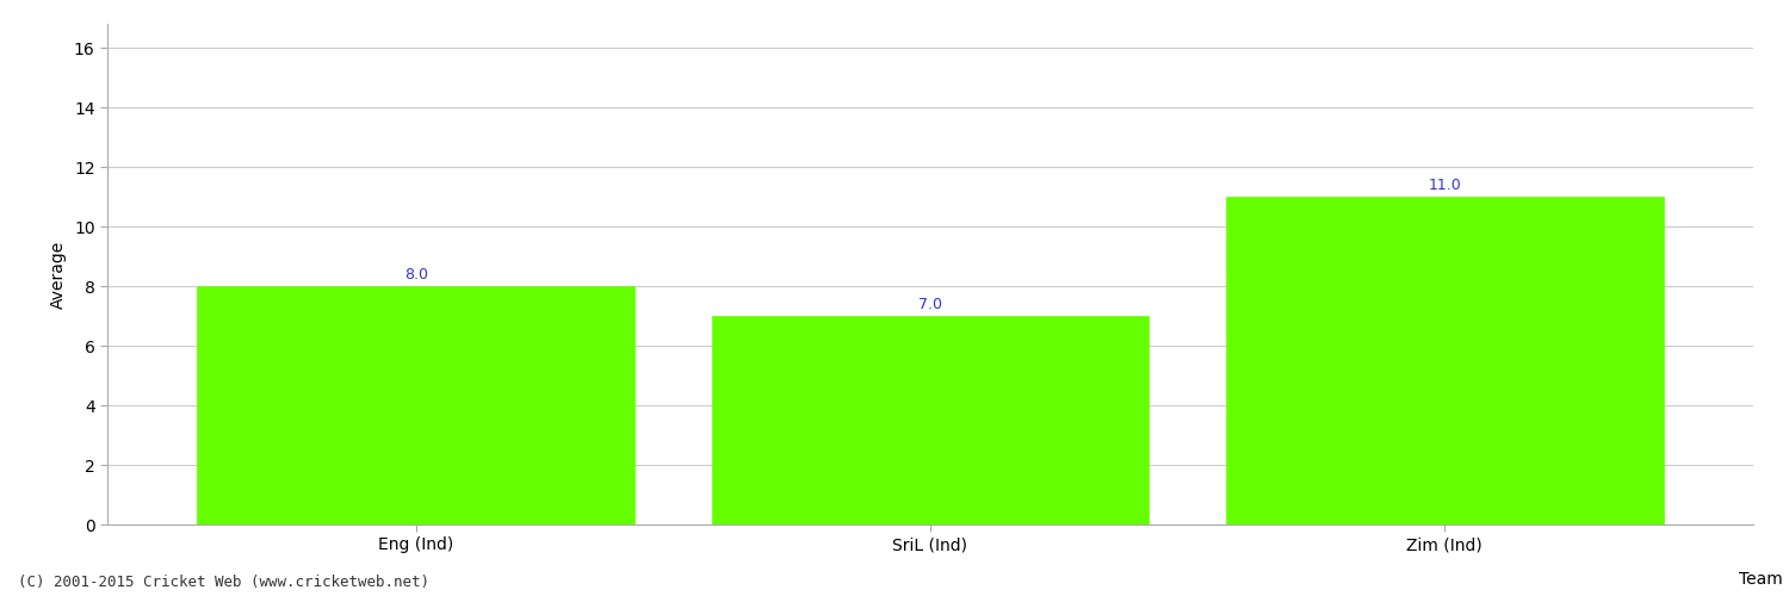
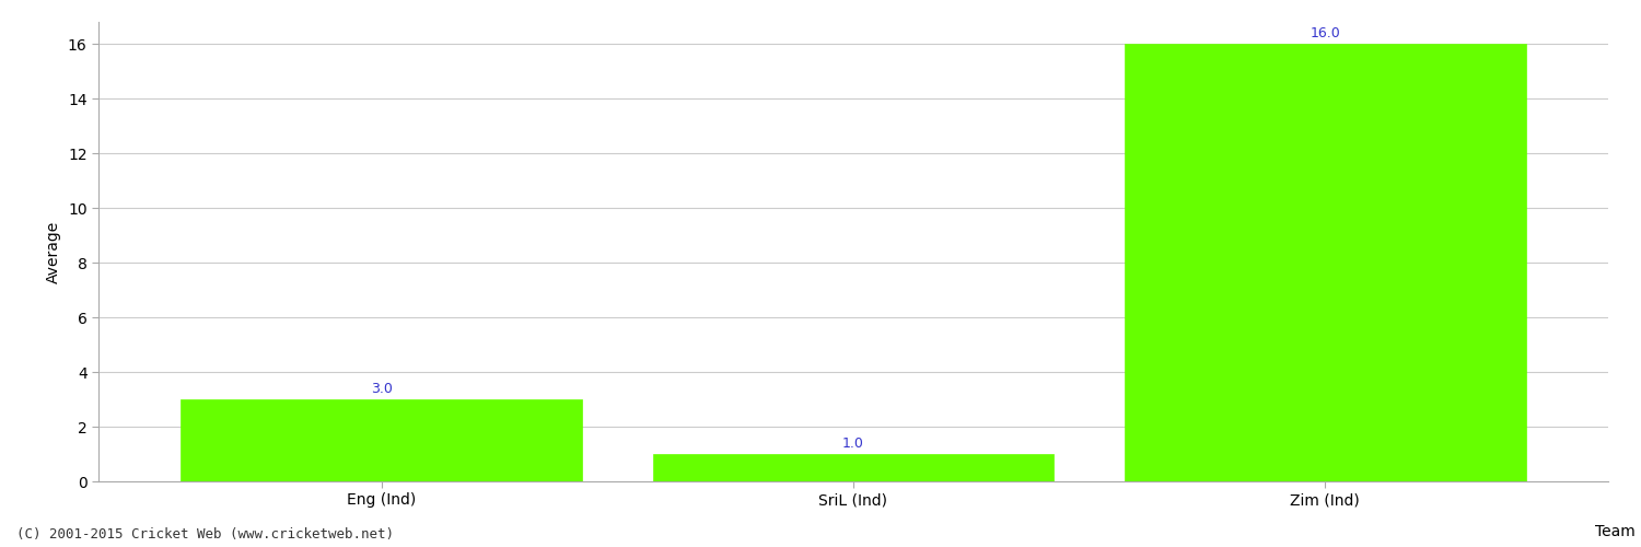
Eng (Ind): 8.0 -> 3.0
SriL (Ind): 7.0 -> 1.0
Zim (Ind): 11.0 -> 16.0
